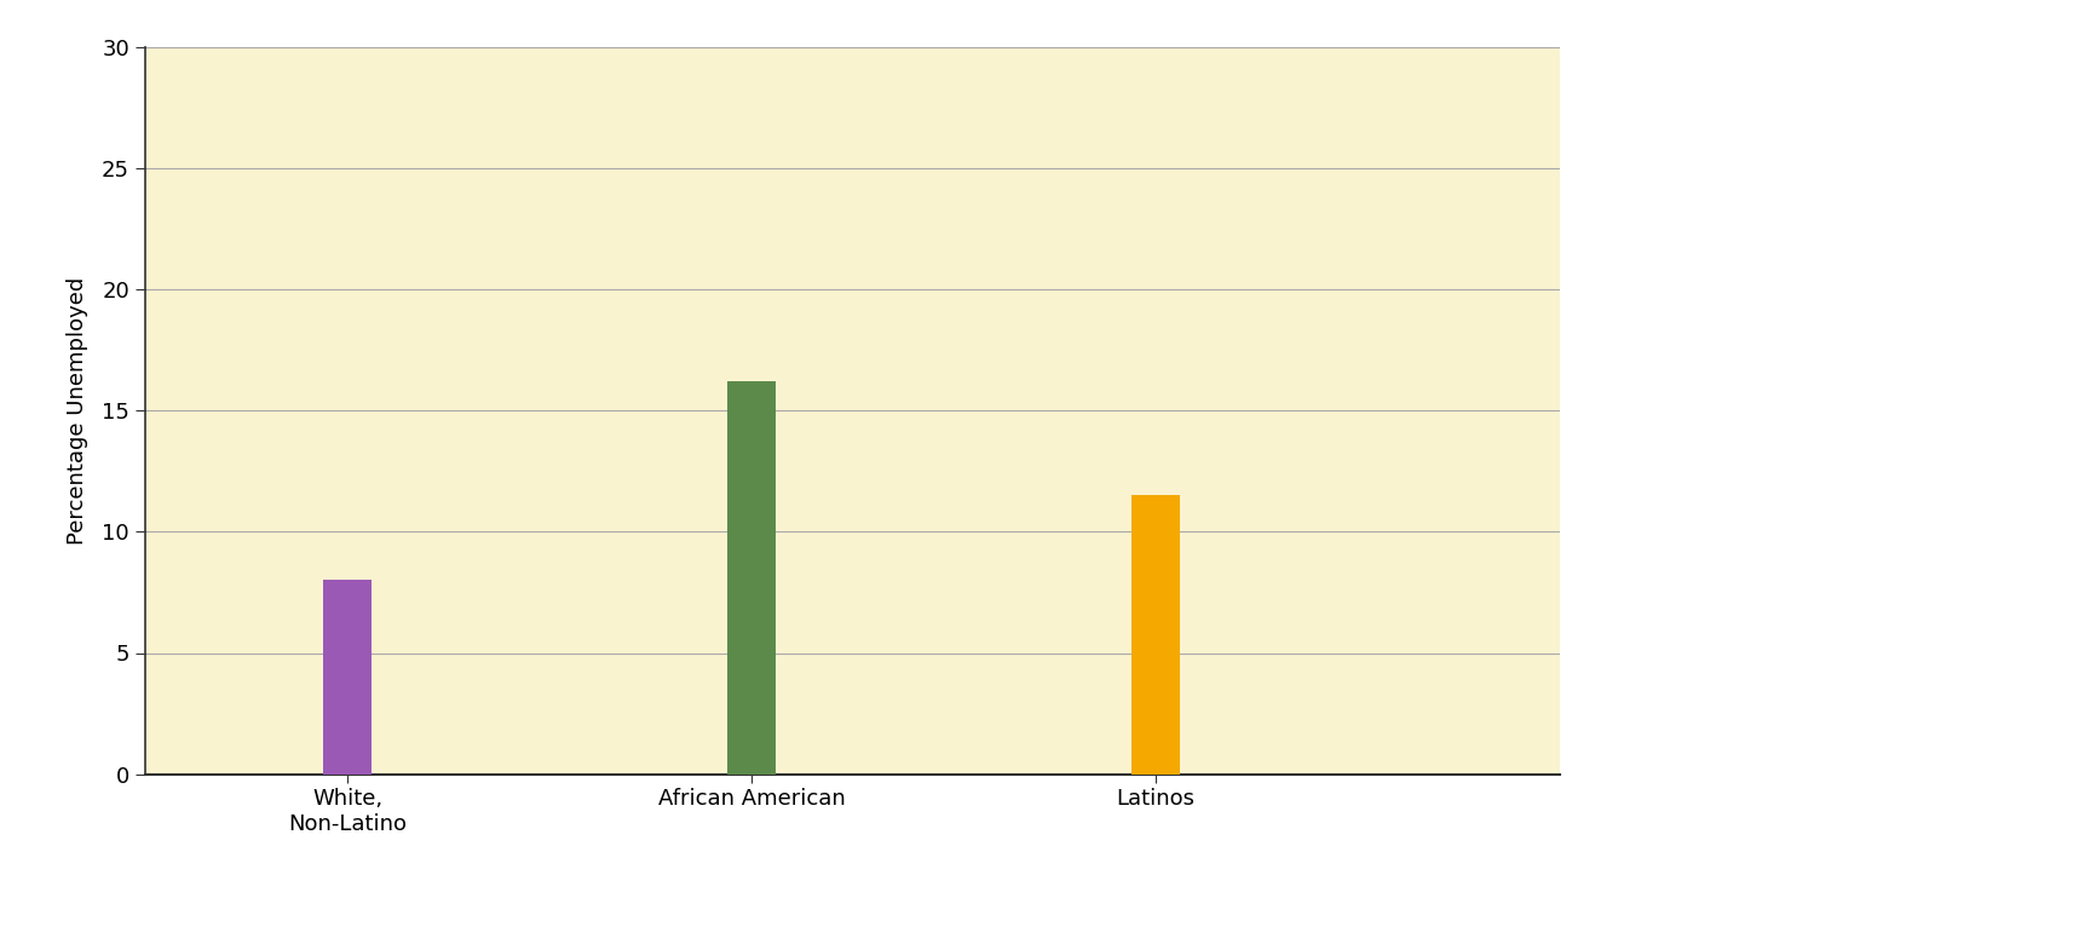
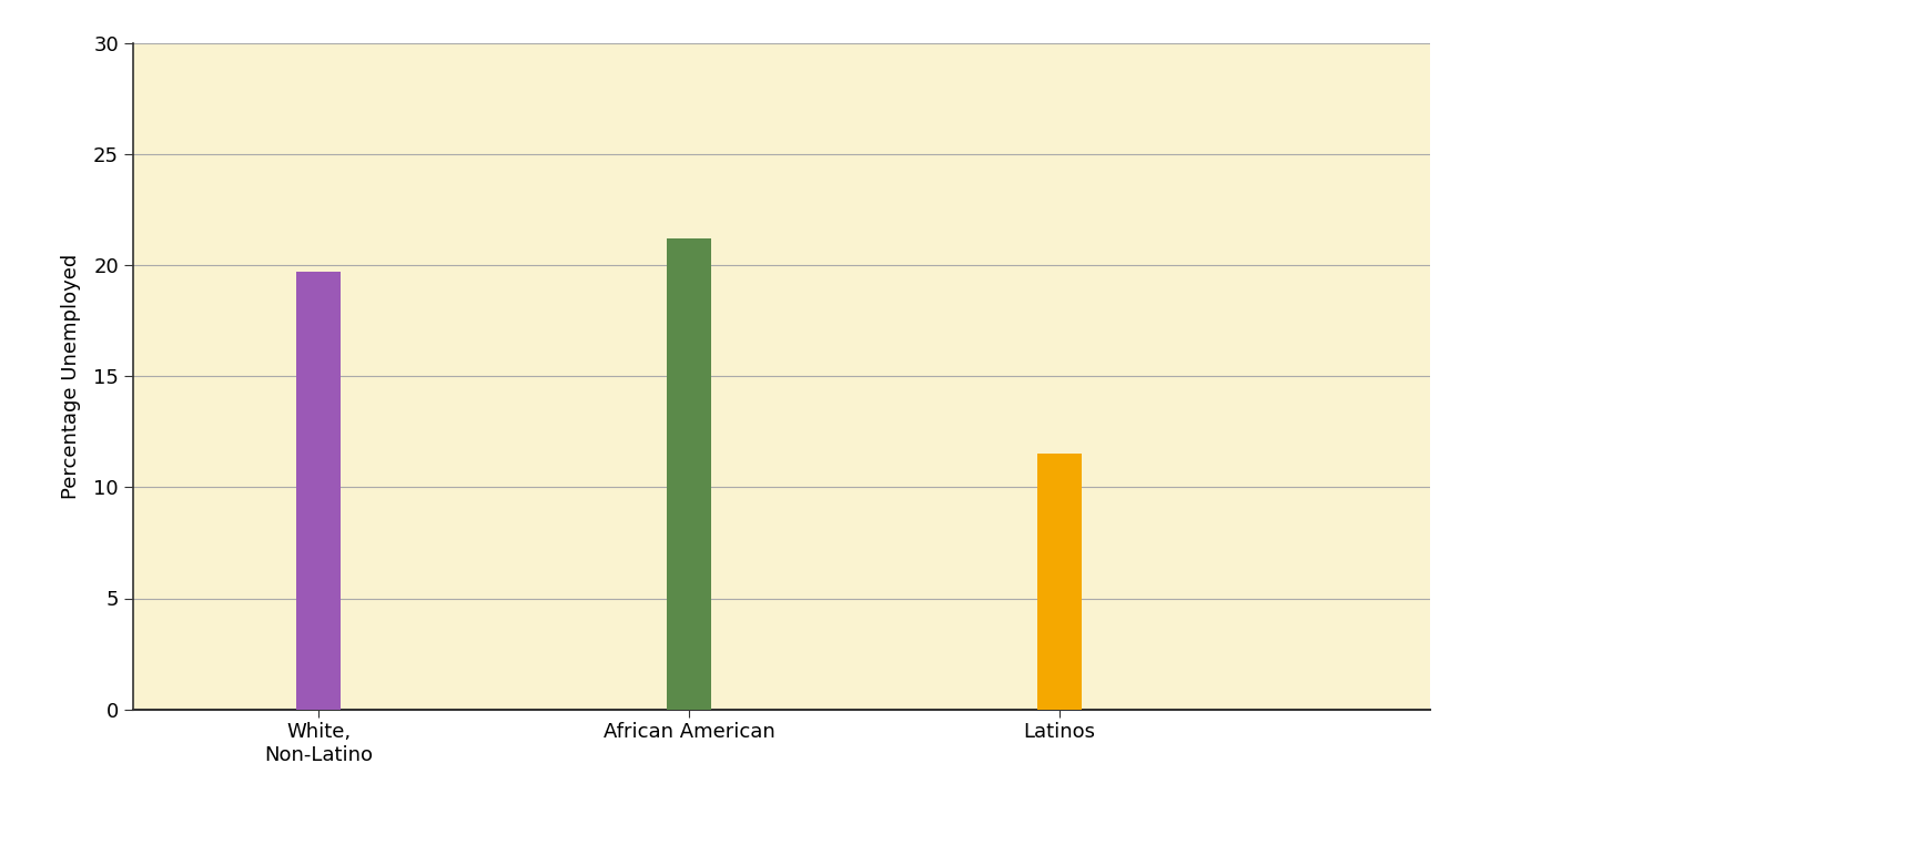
White, Non-Latino: 8.0 -> 19.7
African American: 16.2 -> 21.2
